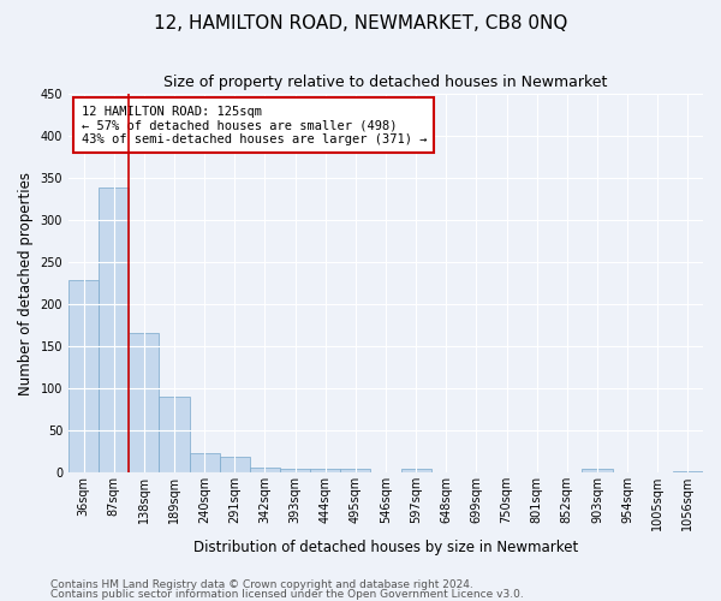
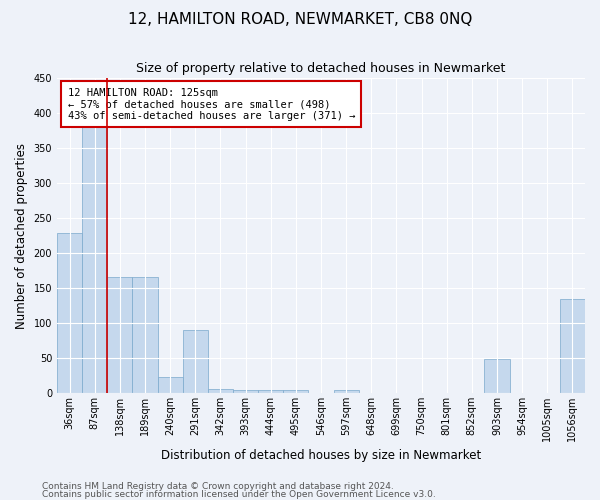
87sqm: 338 -> 382
189sqm: 90 -> 166
291sqm: 18 -> 90
903sqm: 4 -> 48
1056sqm: 1 -> 134
